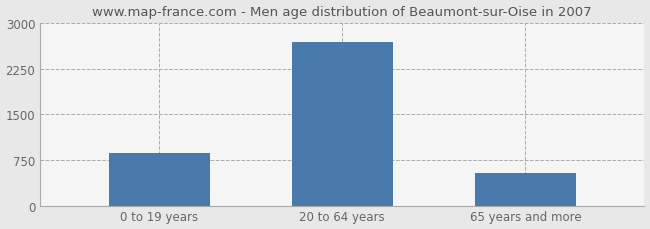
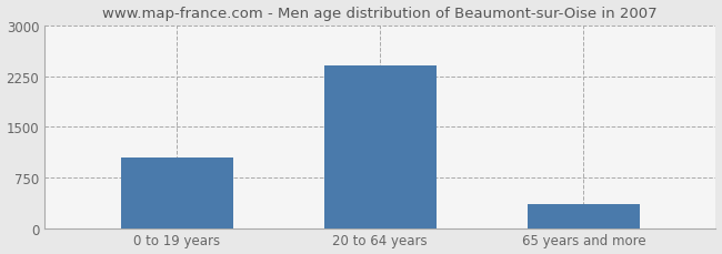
0 to 19 years: 860 -> 1050
20 to 64 years: 2680 -> 2400
65 years and more: 540 -> 350
